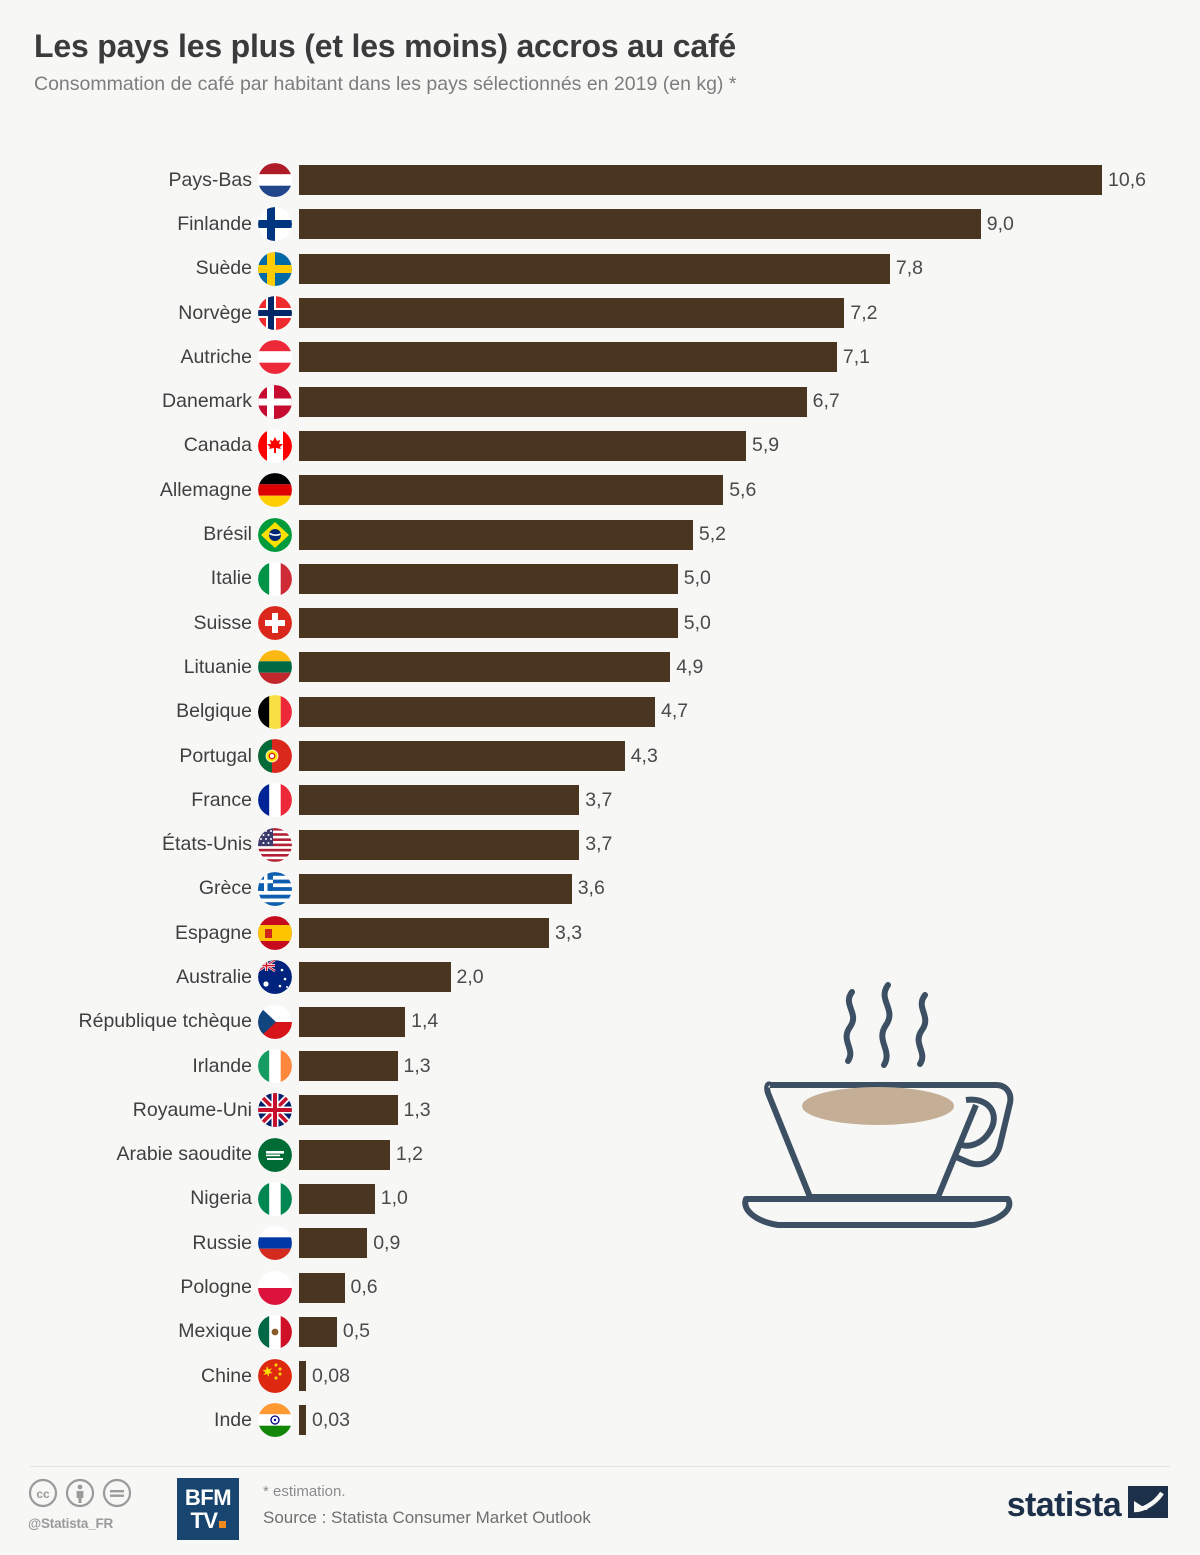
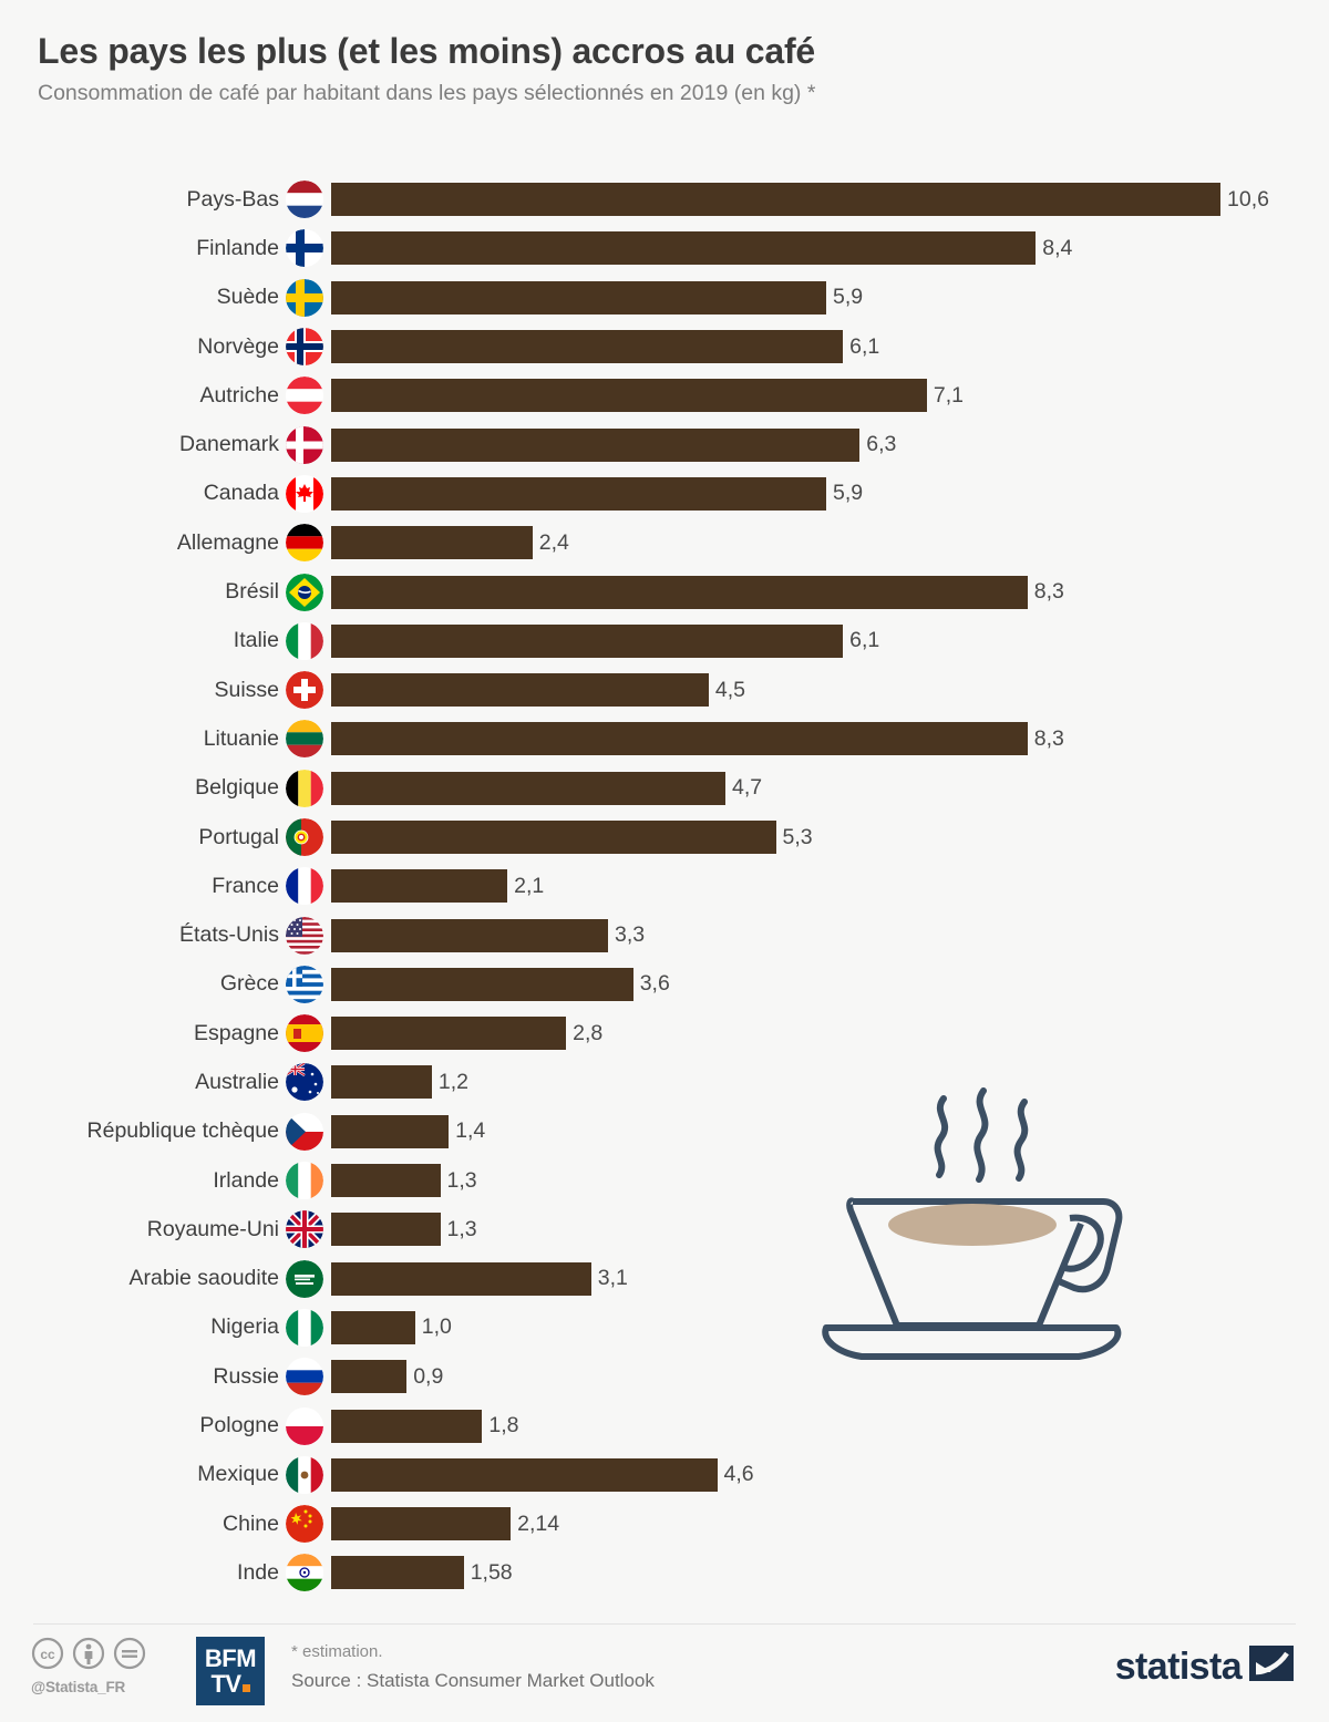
Finlande: 9,0 -> 8,4
Suède: 7,8 -> 5,9
Norvège: 7,2 -> 6,1
Danemark: 6,7 -> 6,3
Allemagne: 5,6 -> 2,4
Brésil: 5,2 -> 8,3
Italie: 5,0 -> 6,1
Suisse: 5,0 -> 4,5
Lituanie: 4,9 -> 8,3
Portugal: 4,3 -> 5,3
France: 3,7 -> 2,1
États-Unis: 3,7 -> 3,3
Espagne: 3,3 -> 2,8
Australie: 2,0 -> 1,2
Arabie saoudite: 1,2 -> 3,1
Pologne: 0,6 -> 1,8
Mexique: 0,5 -> 4,6
Chine: 0,08 -> 2,14
Inde: 0,03 -> 1,58
